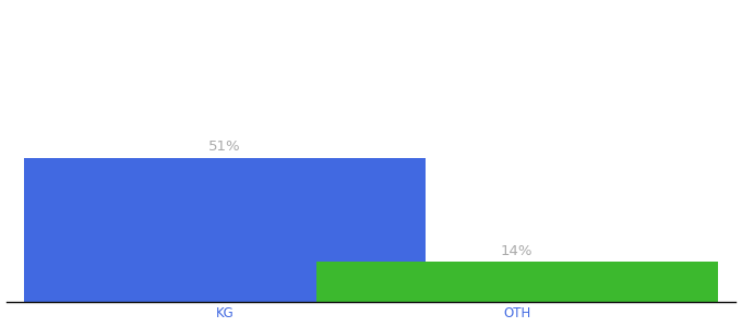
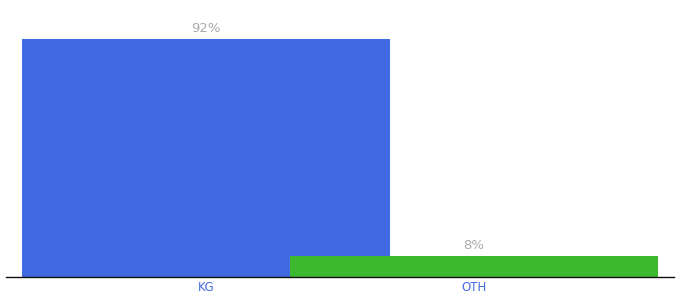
KG: 51% -> 92%
OTH: 14% -> 8%
